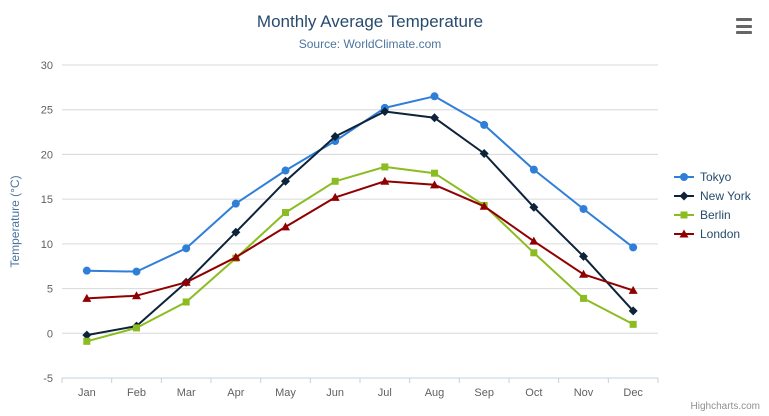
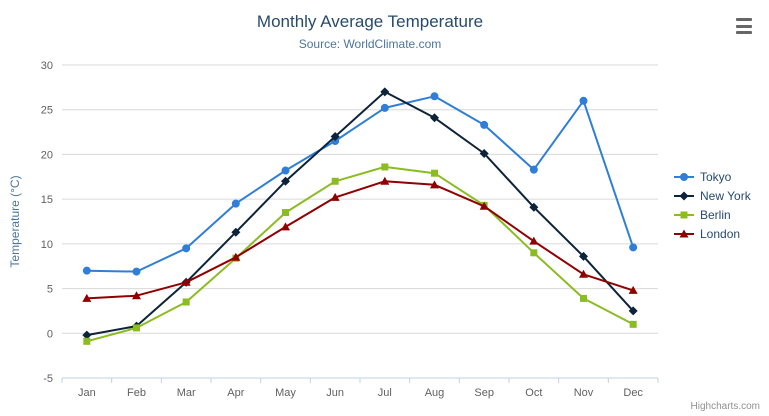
New York/Jul: 25 -> 27
Tokyo/Nov: 14 -> 26
